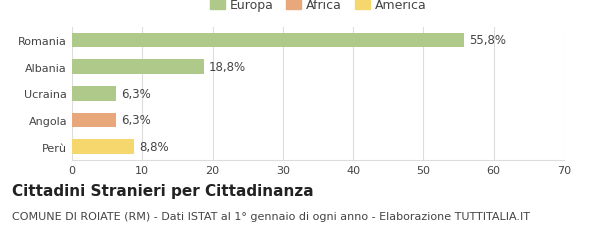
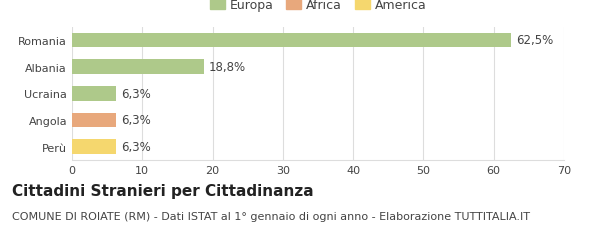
Romania: 55,8% -> 62,5%
Perù: 8,8% -> 6,3%
